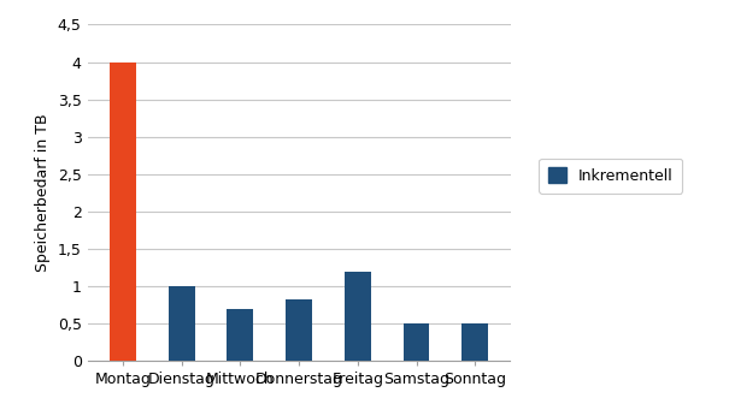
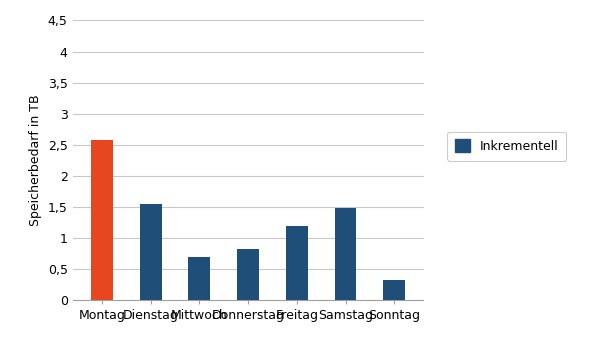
Montag: 4,00 -> 2,58
Dienstag: 1,00 -> 1,54
Samstag: 0,50 -> 1,48
Sonntag: 0,50 -> 0,32
